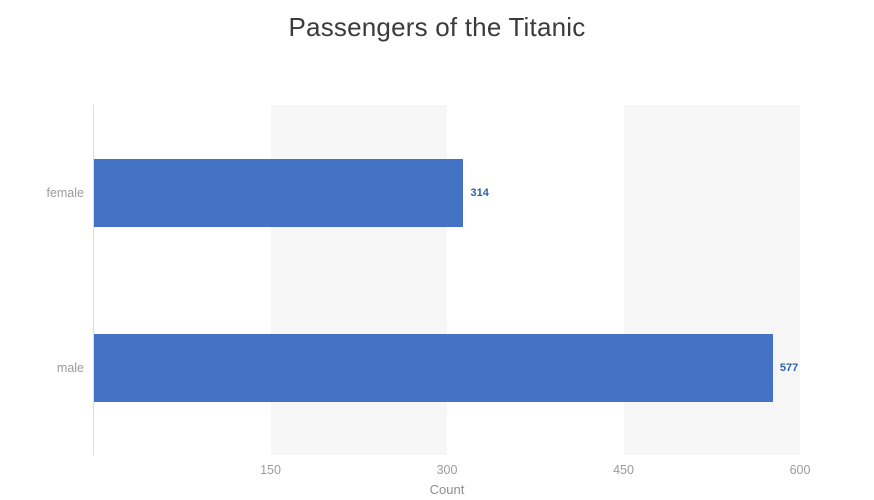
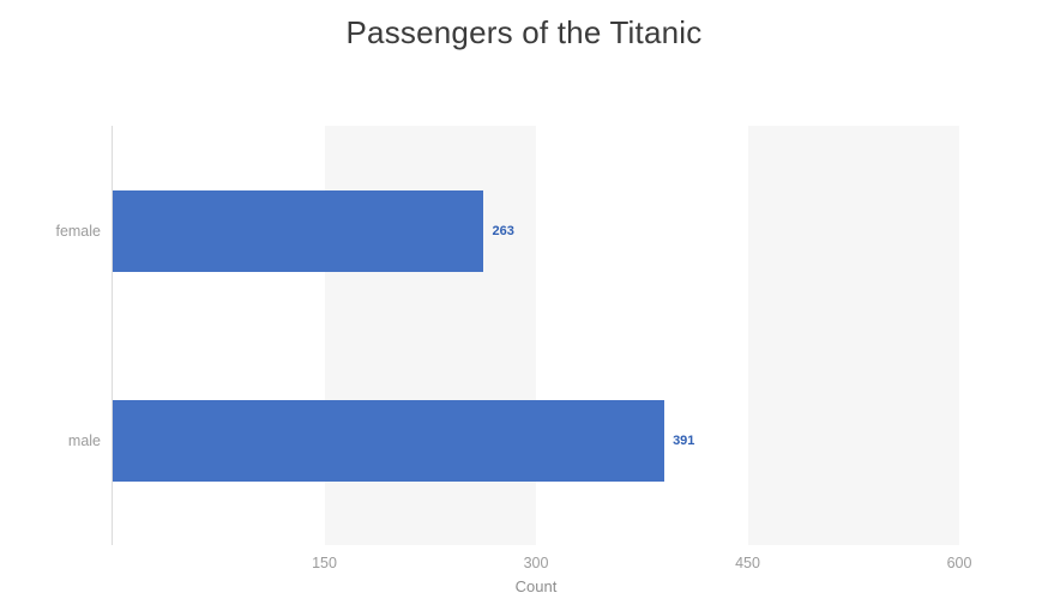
female: 314 -> 263
male: 577 -> 391
